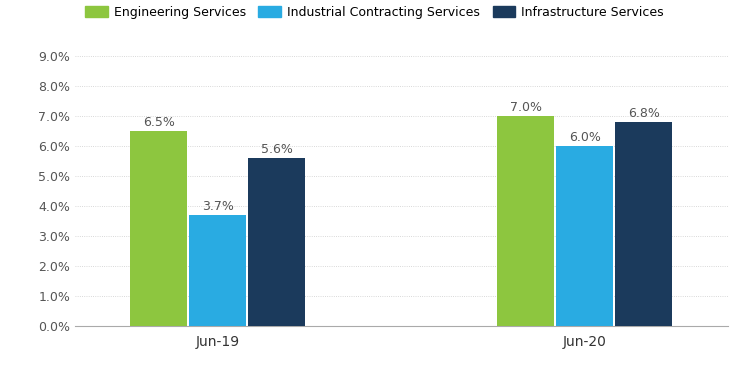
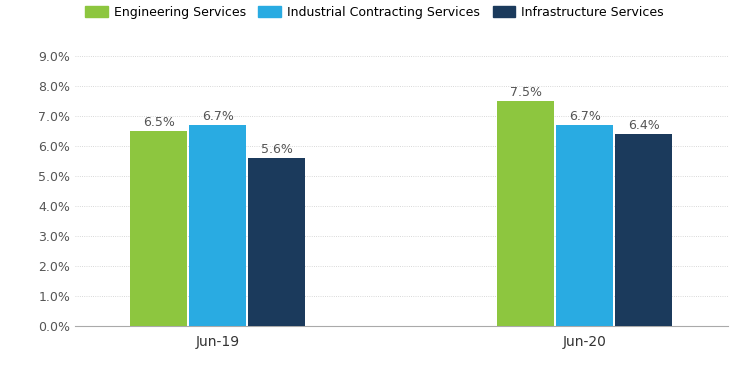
Industrial Contracting Services/Jun-19: 3.7% -> 6.7%
Engineering Services/Jun-20: 7.0% -> 7.5%
Industrial Contracting Services/Jun-20: 6.0% -> 6.7%
Infrastructure Services/Jun-20: 6.8% -> 6.4%
